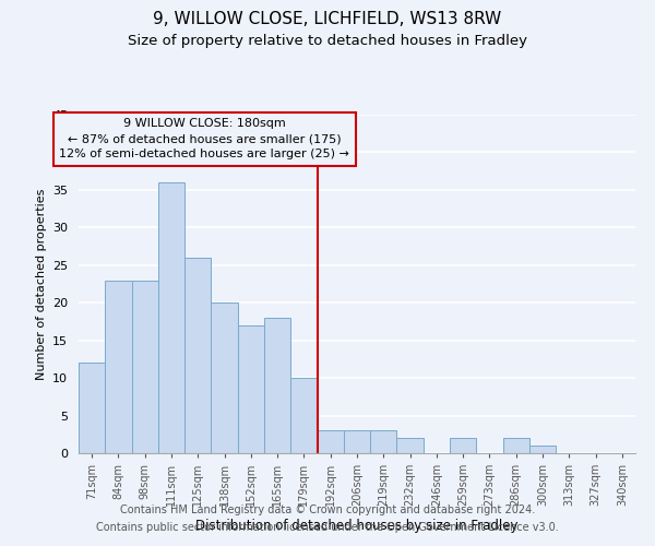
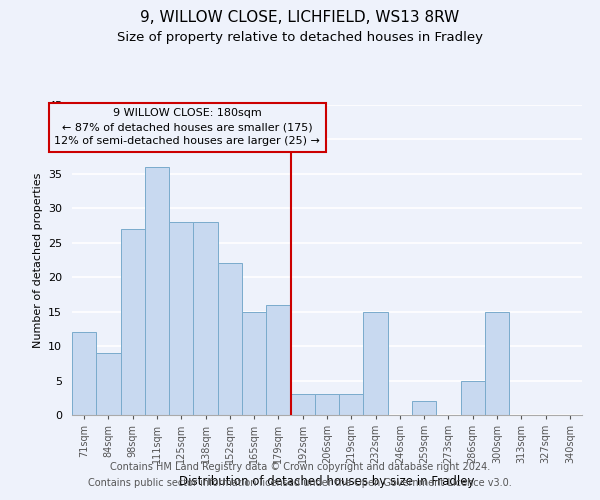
84sqm: 23 -> 9
98sqm: 23 -> 27
125sqm: 26 -> 28
138sqm: 20 -> 28
152sqm: 17 -> 22
165sqm: 18 -> 15
179sqm: 10 -> 16
232sqm: 2 -> 15
286sqm: 2 -> 5
300sqm: 1 -> 15
